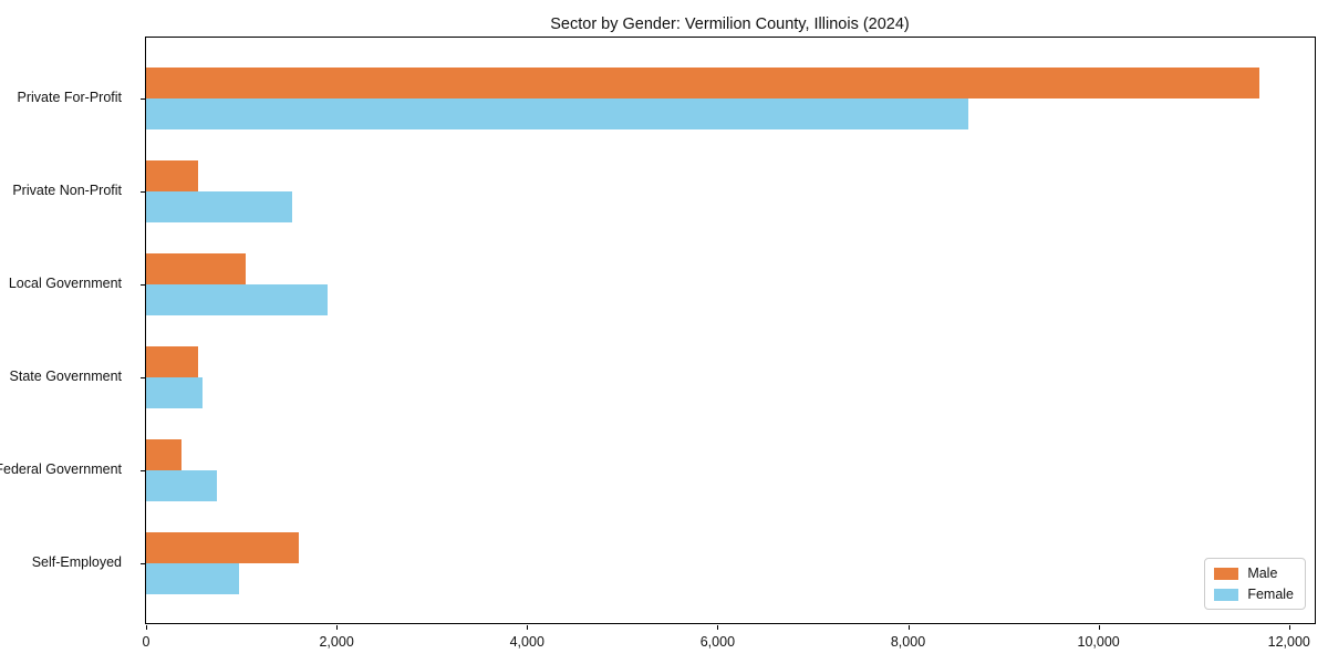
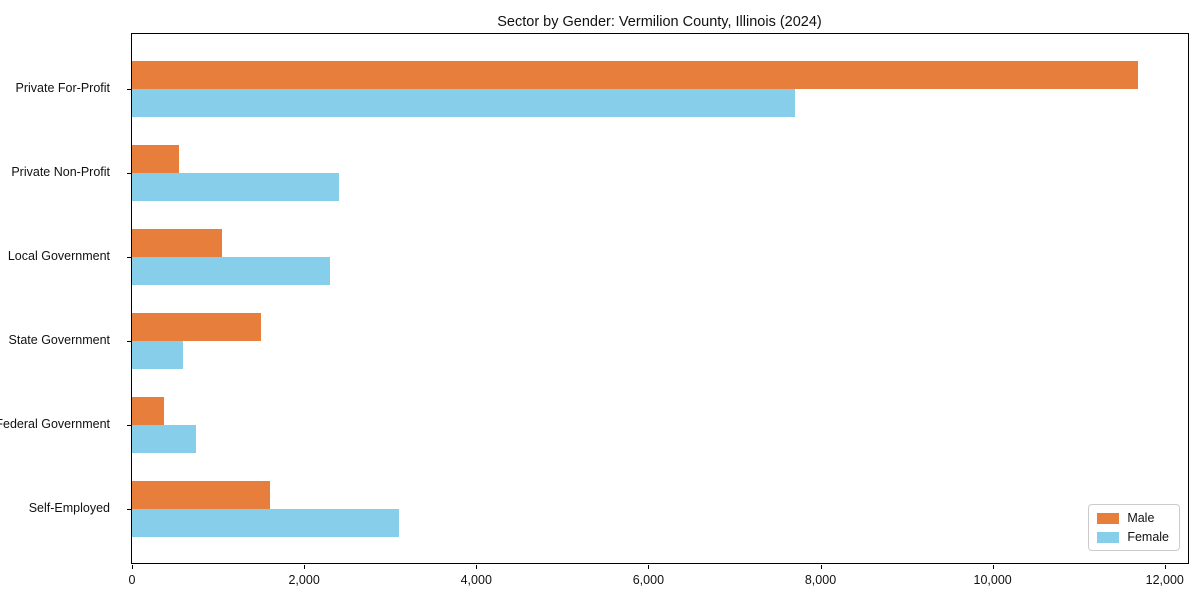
Female/Private For-Profit: 8600 -> 7700
Female/Private Non-Profit: 1500 -> 2400
Female/Local Government: 1900 -> 2300
Male/State Government: 600 -> 1500
Female/Self-Employed: 1000 -> 3100
